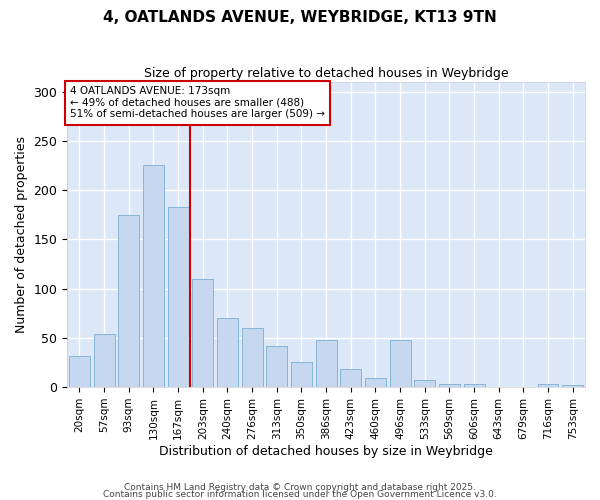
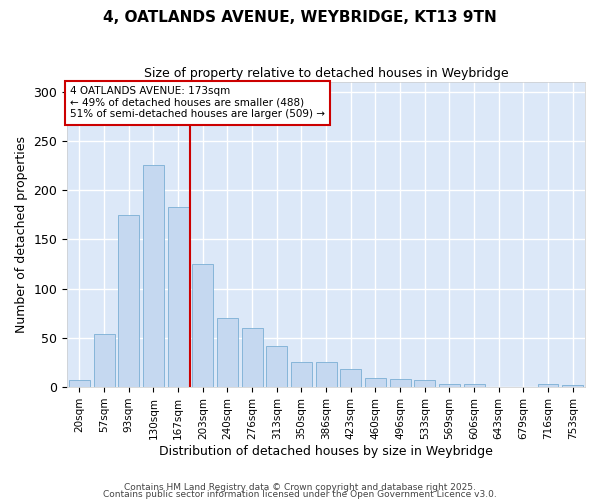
20sqm: 32 -> 7
203sqm: 110 -> 125
386sqm: 48 -> 25
496sqm: 48 -> 8
